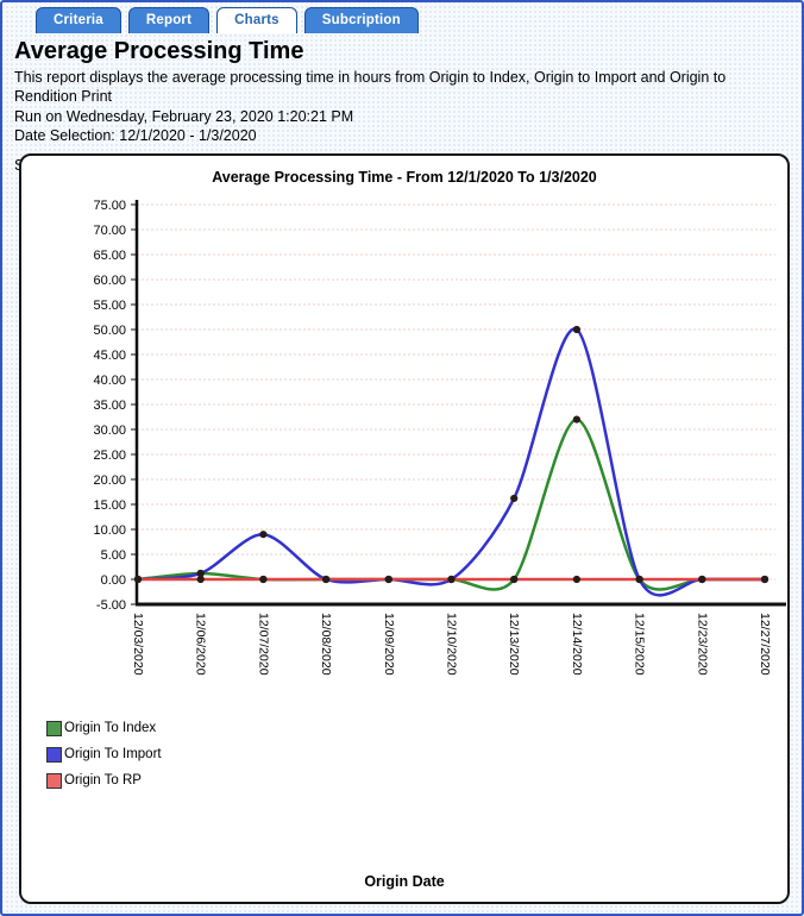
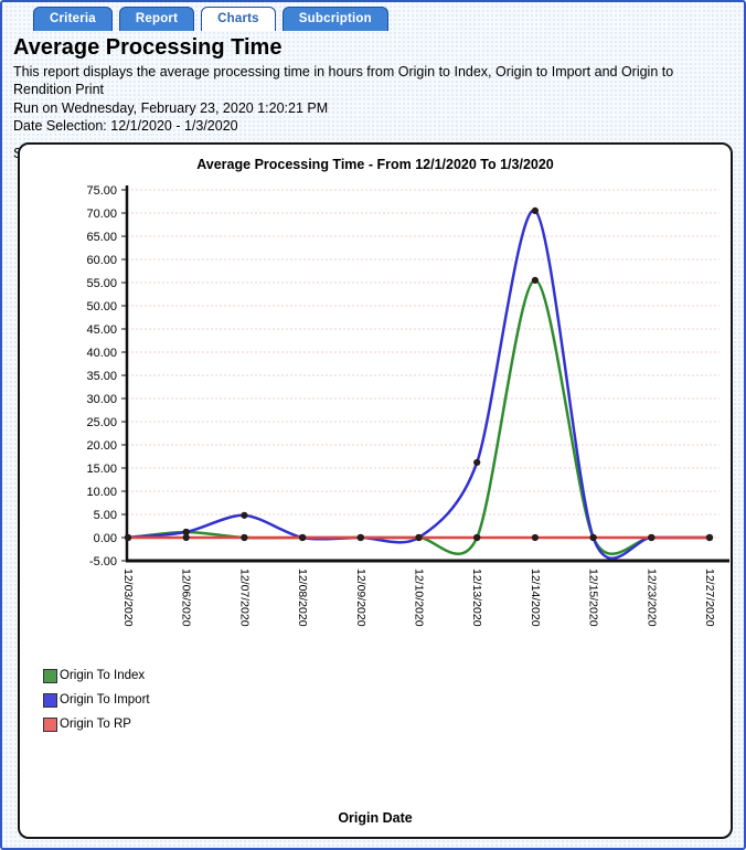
Origin To Import/12/07/2020: 9 -> 5
Origin To Index/12/14/2020: 32 -> 56
Origin To Import/12/14/2020: 50 -> 70
